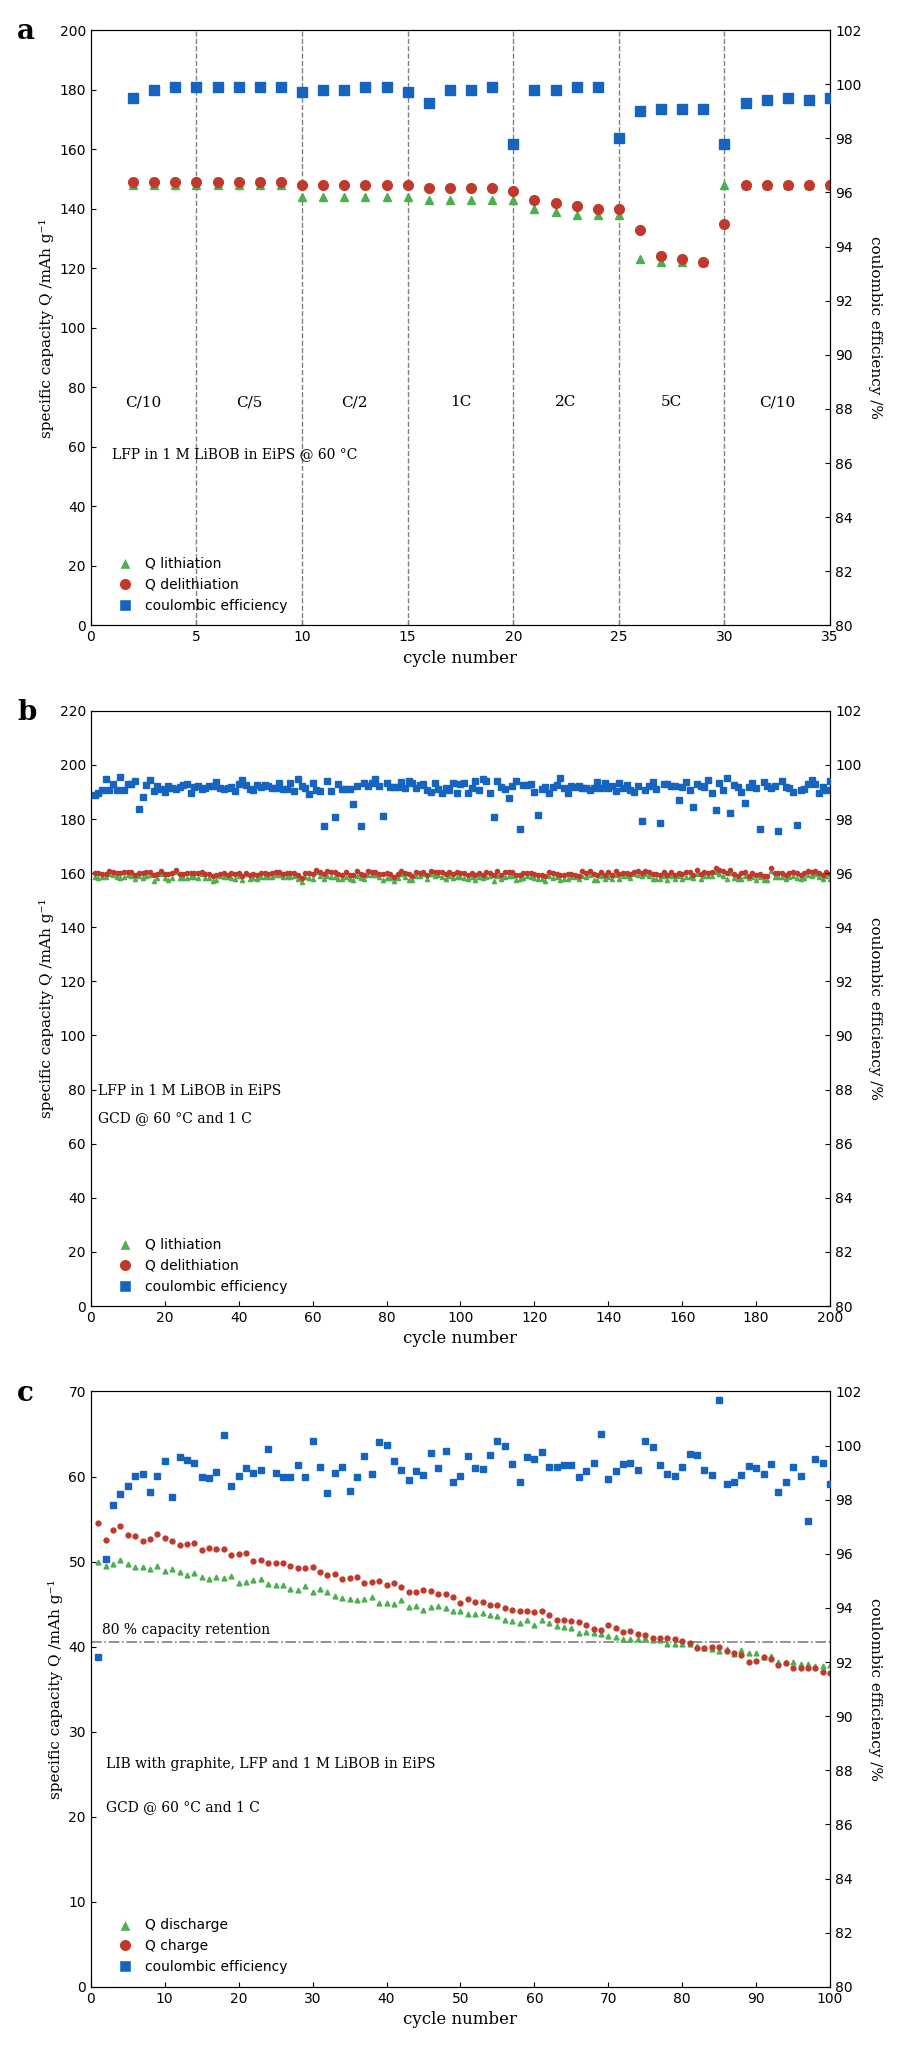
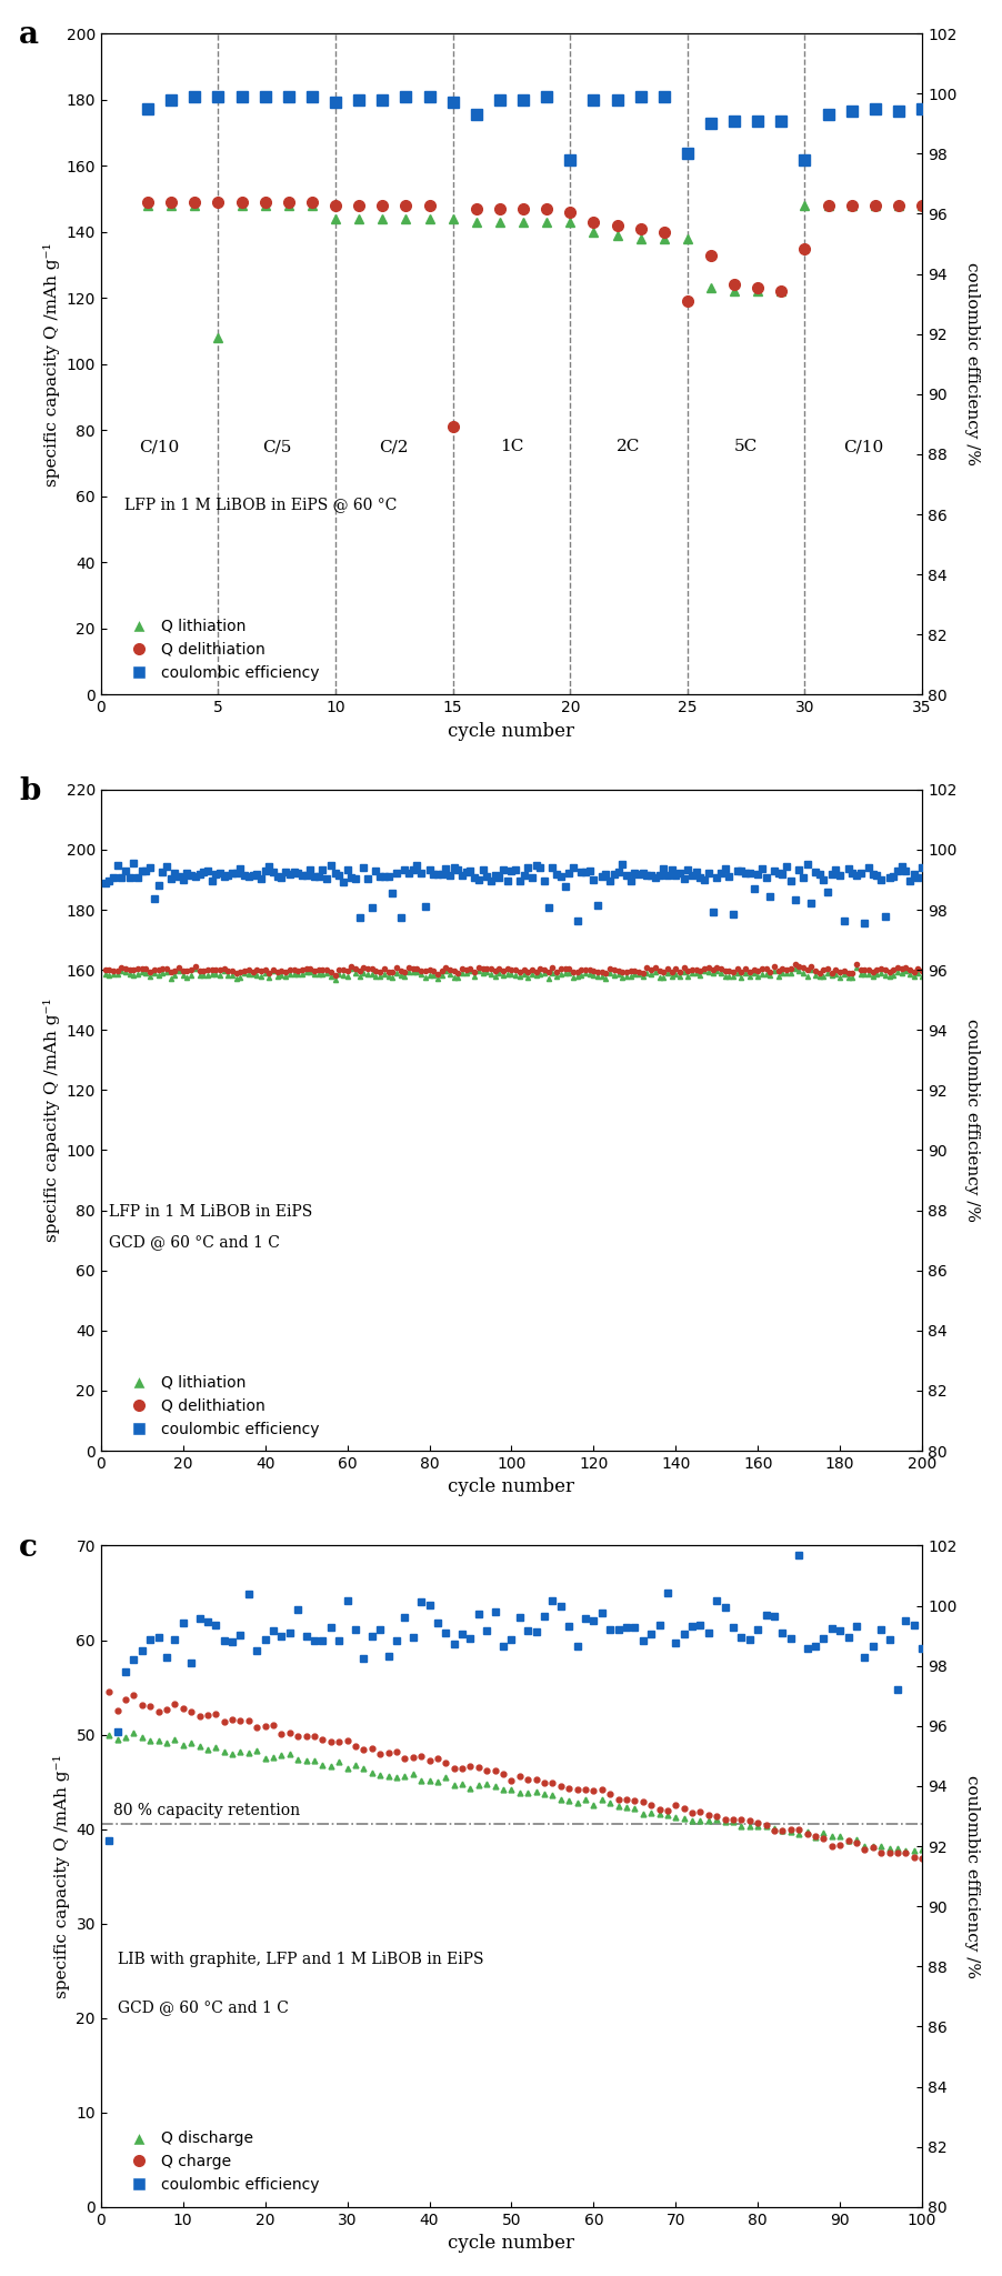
Q lithiation/5: 148 -> 108
Q delithiation/15: 148 -> 81
Q delithiation/25: 140 -> 119
